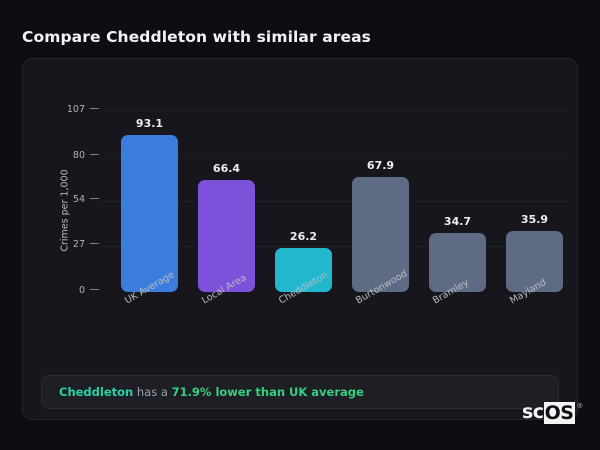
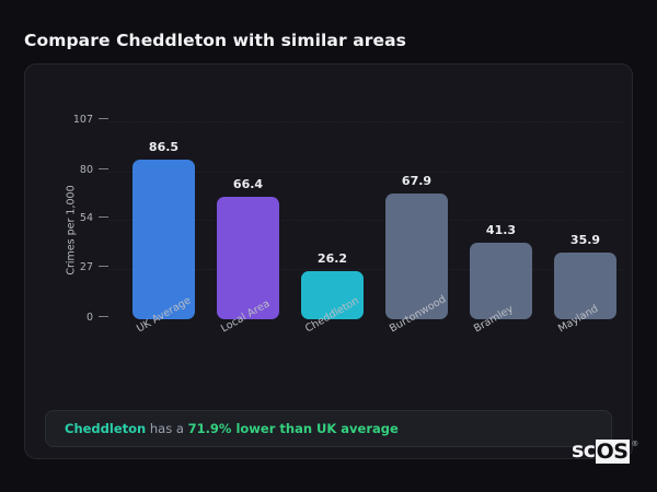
UK Average: 93.1 -> 86.5
Bramley: 34.7 -> 41.3
